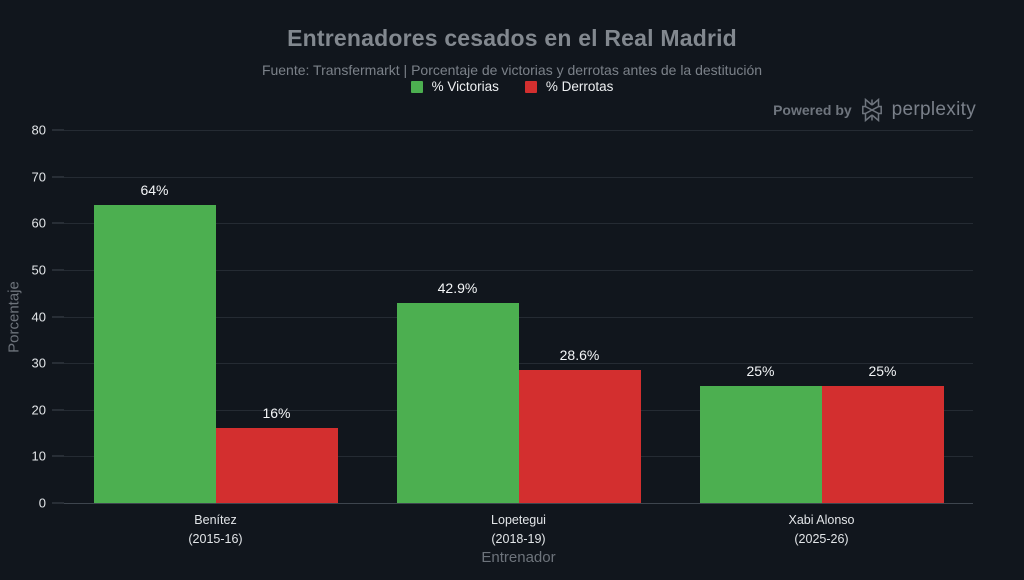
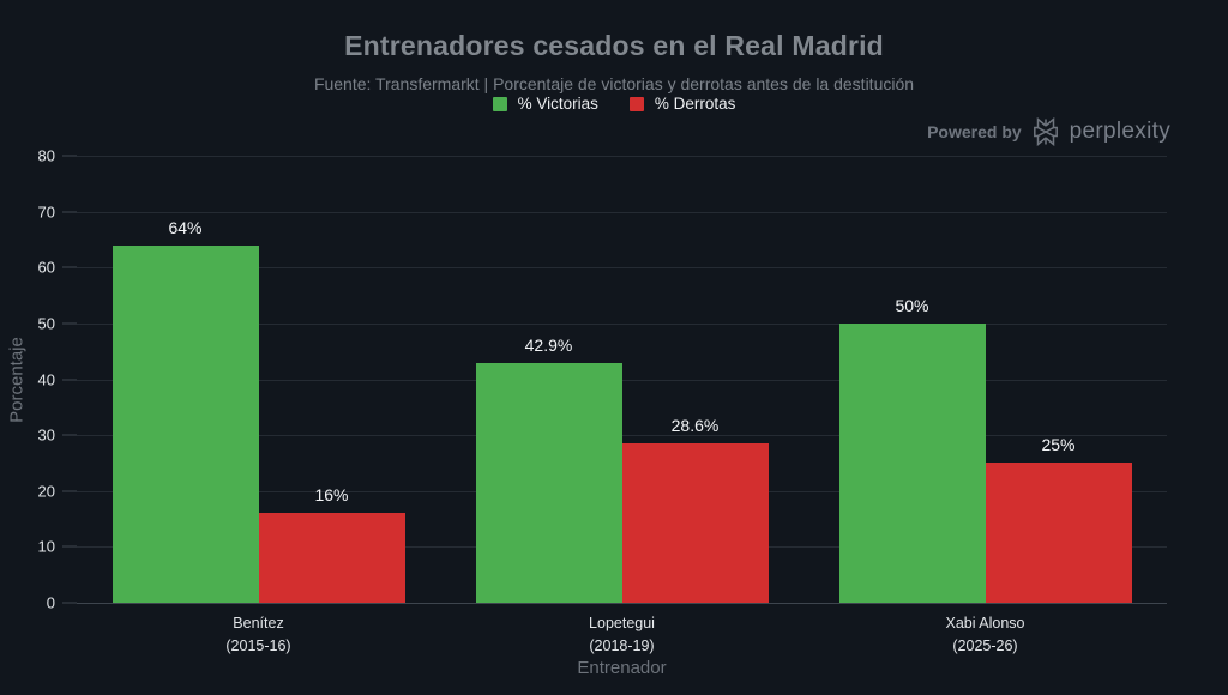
% Victorias/Xabi Alonso: 25% -> 50%
